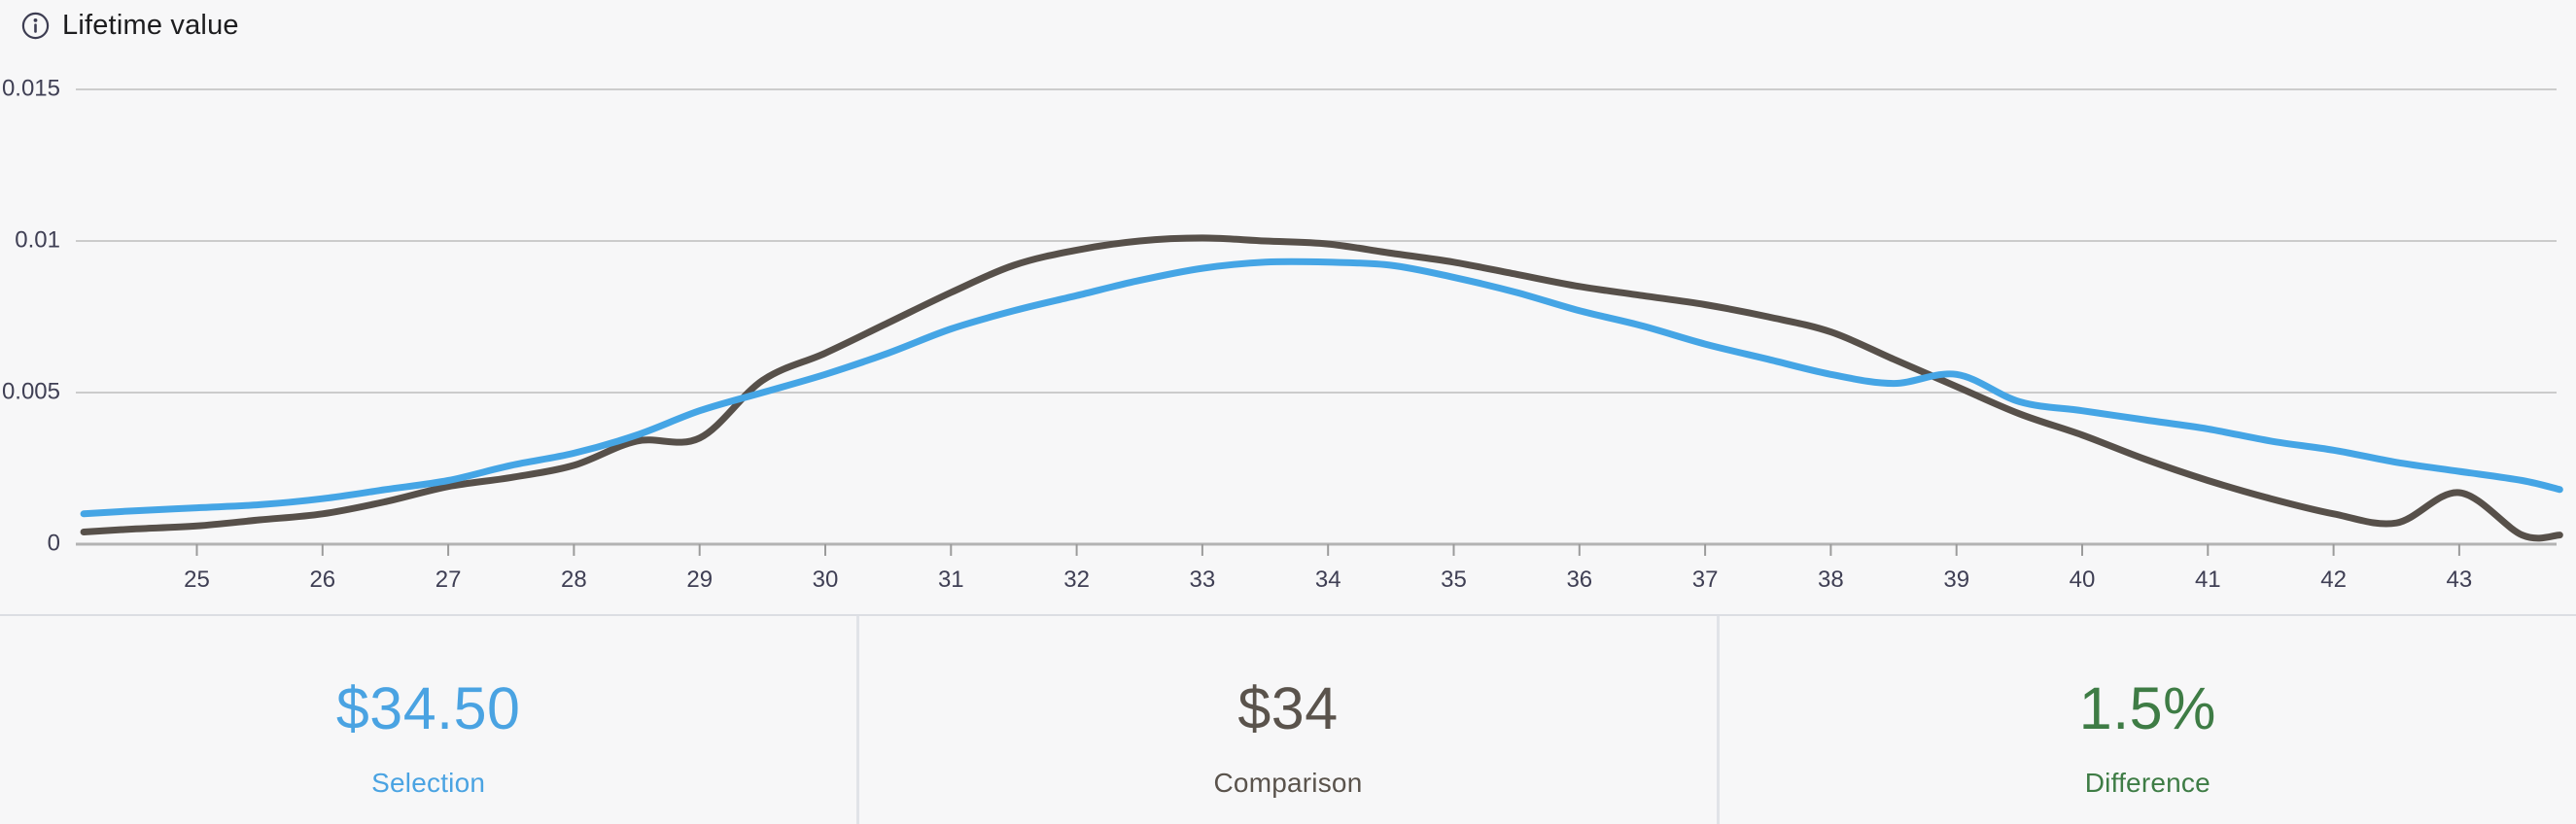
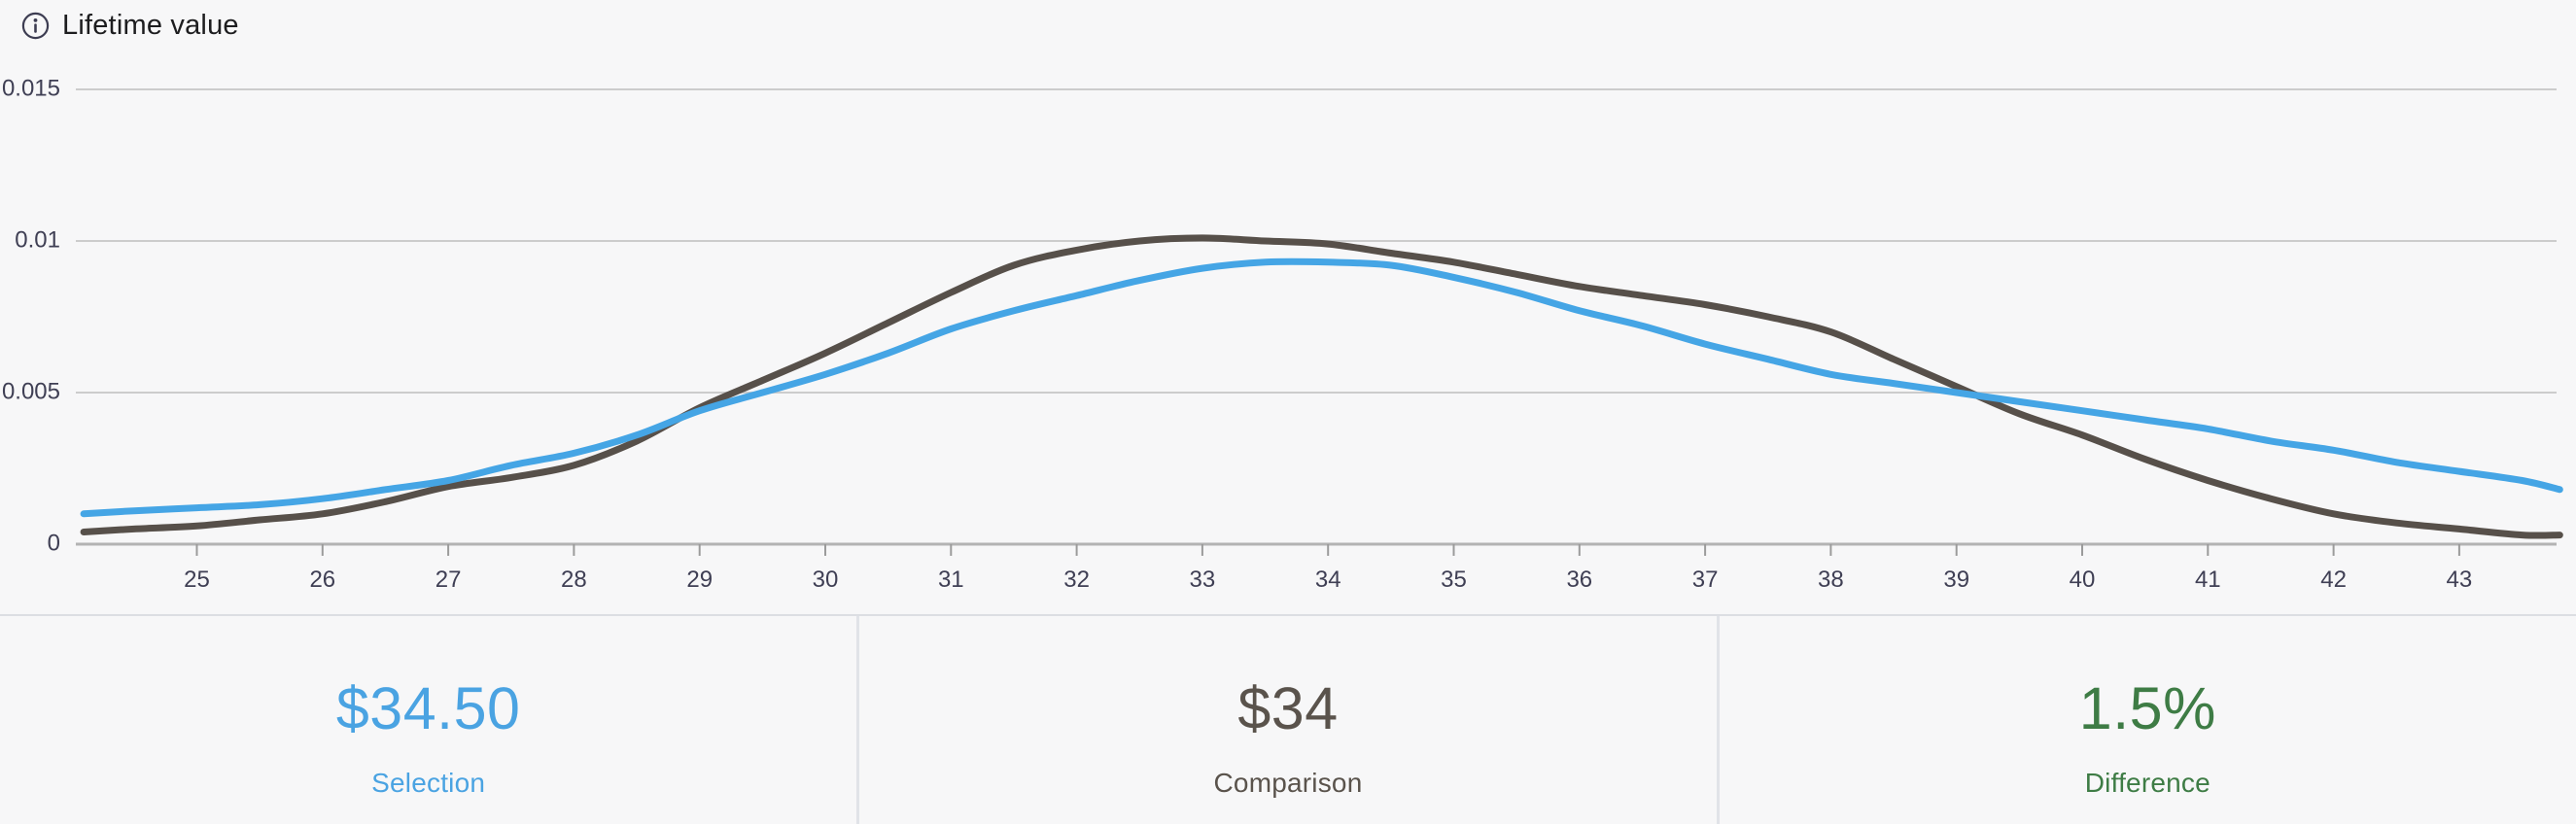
Comparison/29: 0.0035 -> 0.0045
Selection/39: 0.0056 -> 0.0050
Comparison/43: 0.0017 -> 0.0005
